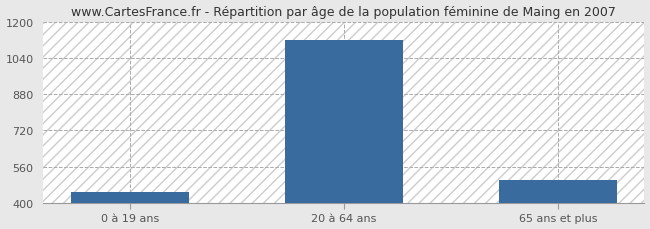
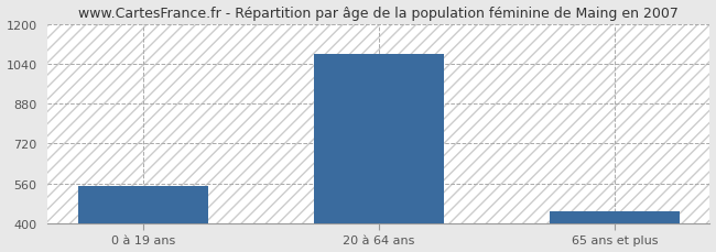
0 à 19 ans: 450 -> 550
20 à 64 ans: 1120 -> 1080
65 ans et plus: 500 -> 450
